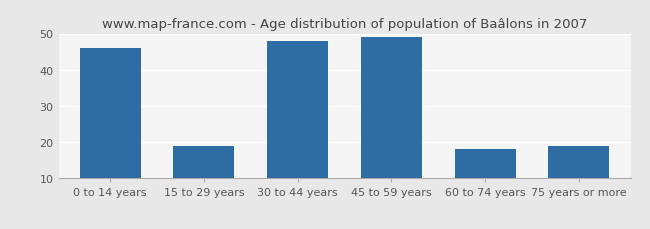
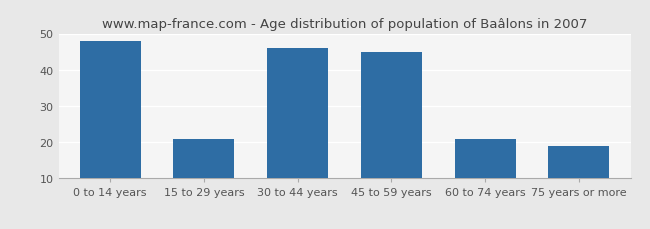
0 to 14 years: 46 -> 48
15 to 29 years: 19 -> 21
30 to 44 years: 48 -> 46
45 to 59 years: 49 -> 45
60 to 74 years: 18 -> 21
